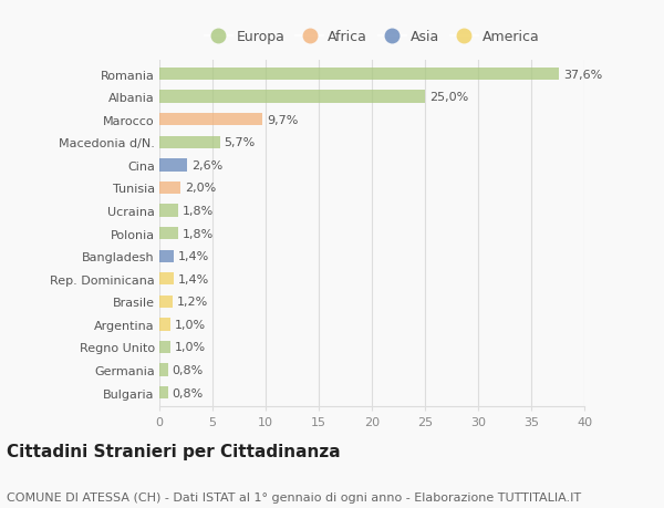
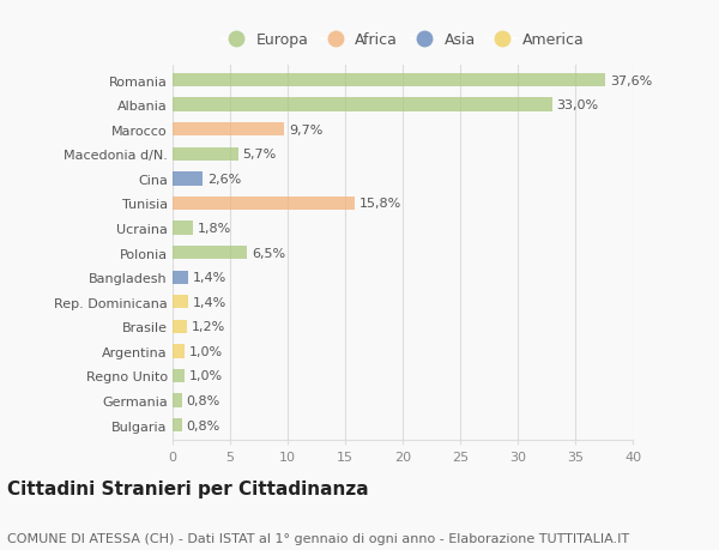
Albania: 25,0% -> 33,0%
Tunisia: 2,0% -> 15,8%
Polonia: 1,8% -> 6,5%
